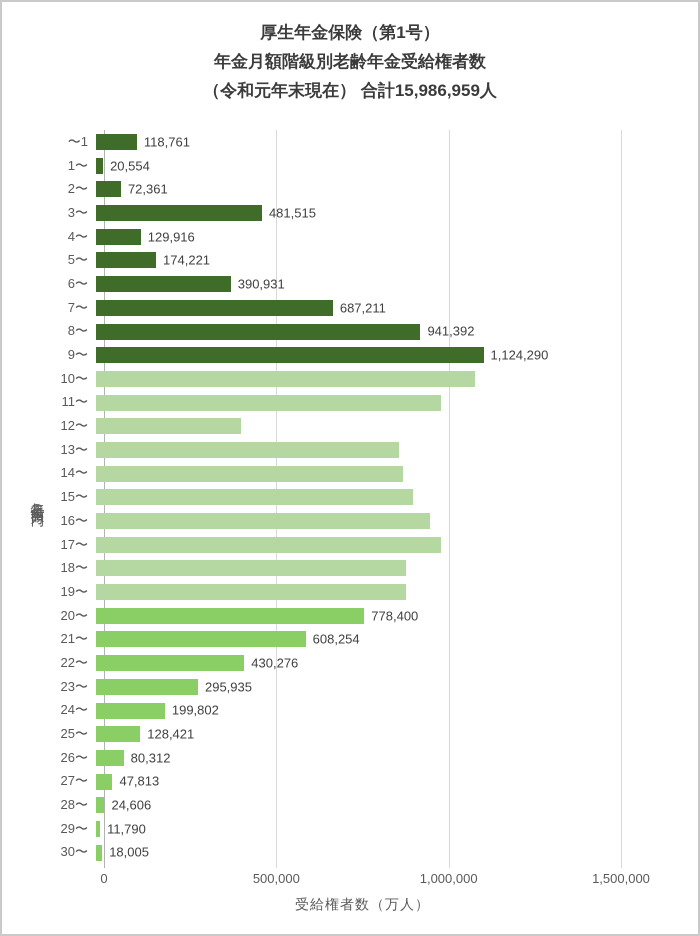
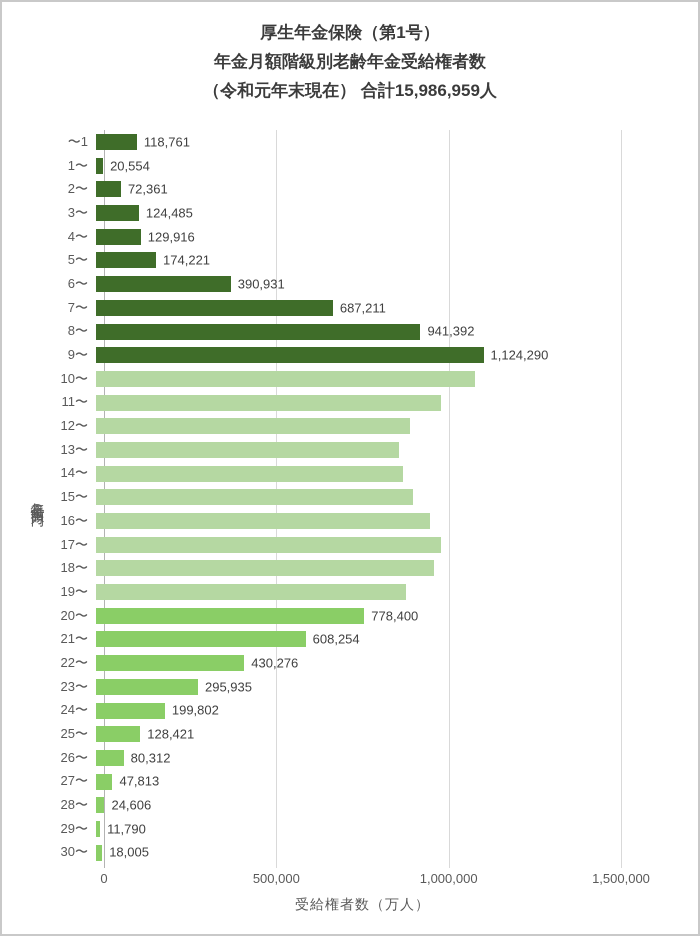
3〜: 481,515 -> 124,485
12〜: 420000 -> 910000
18〜: 900000 -> 980000
